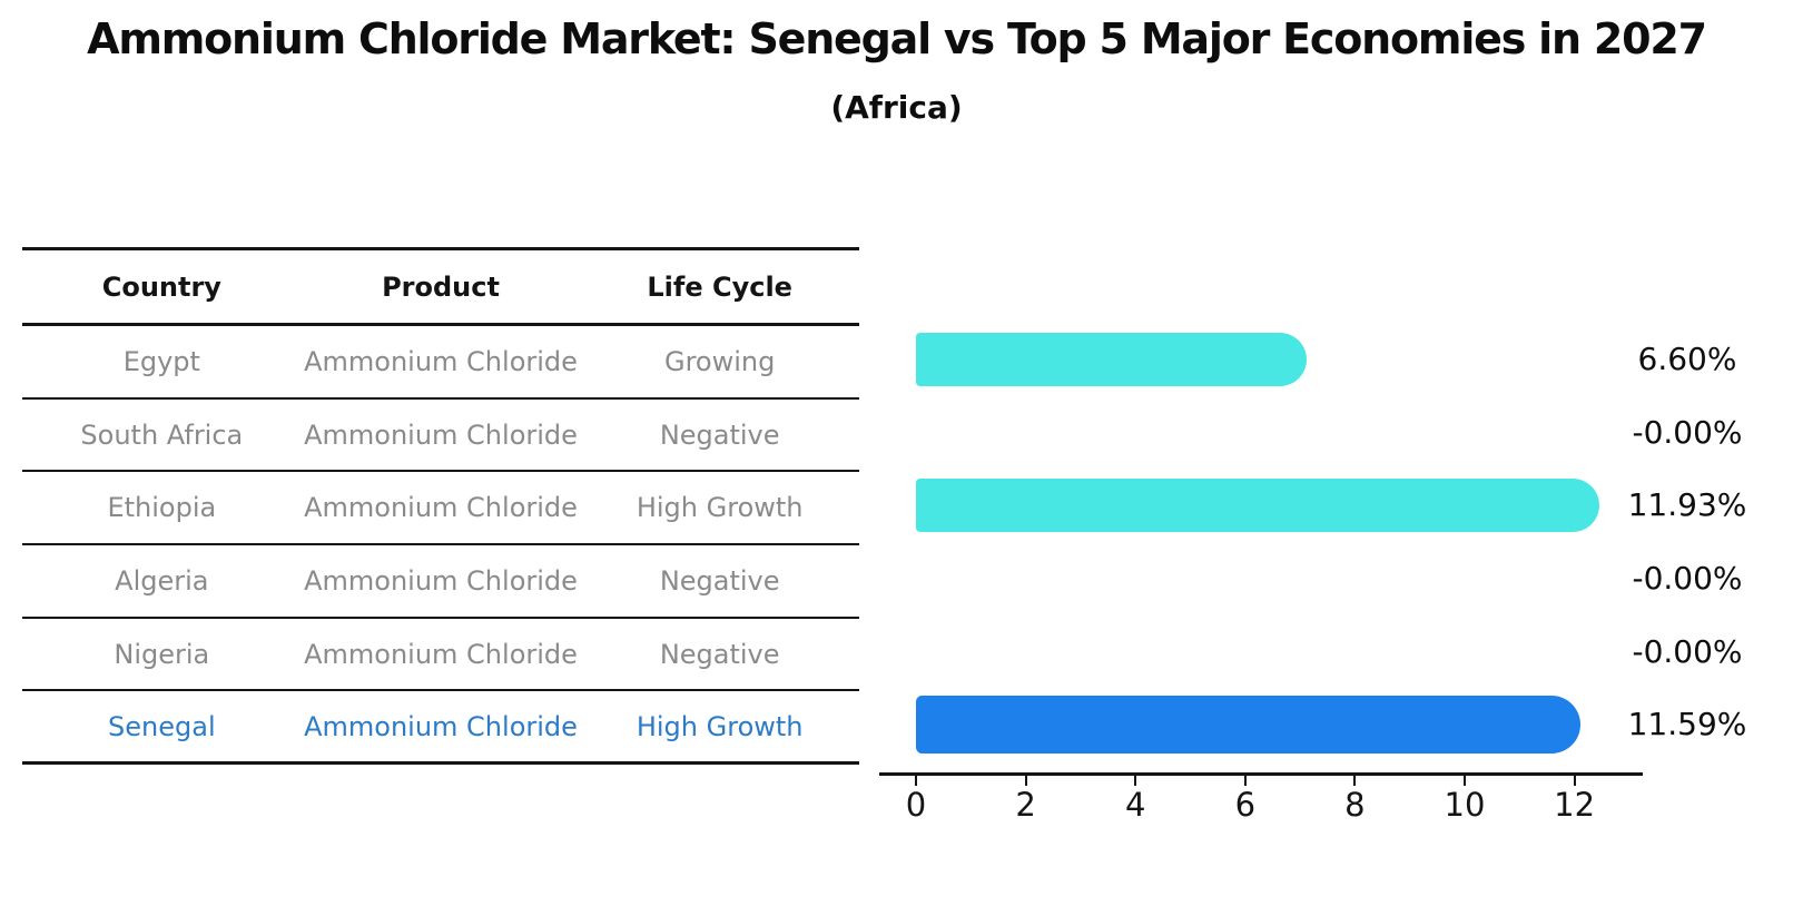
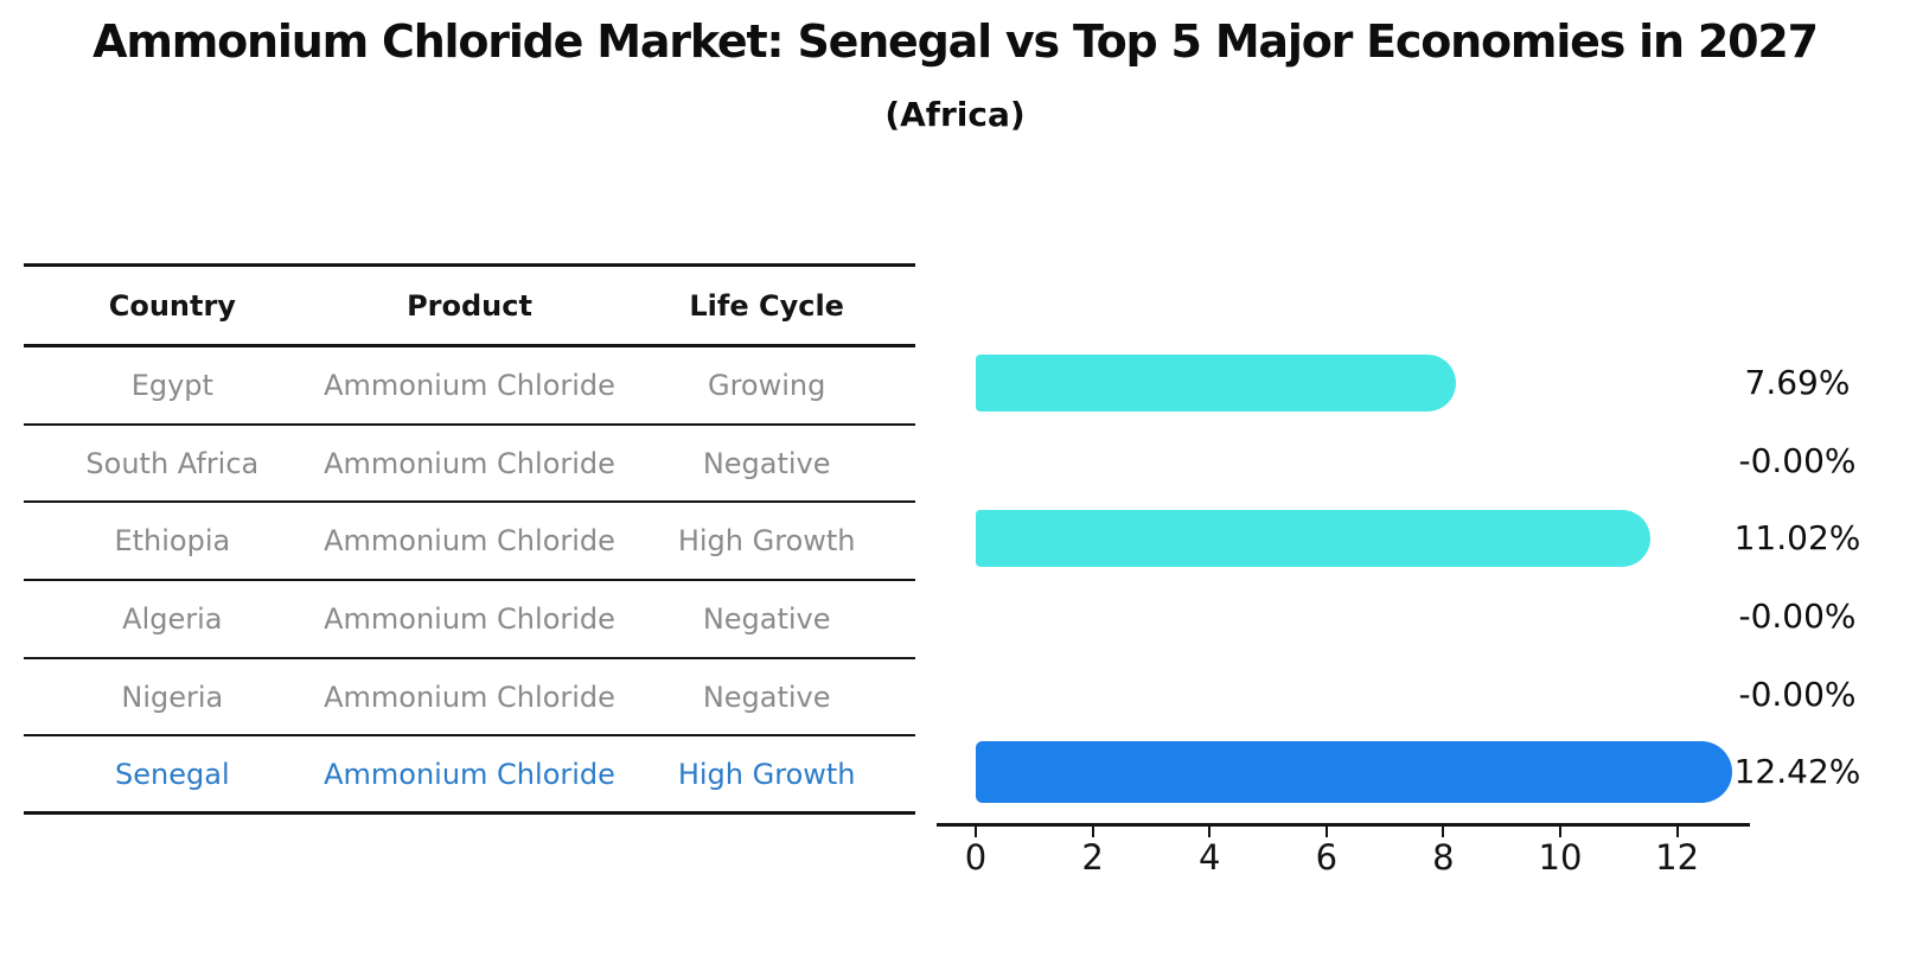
Egypt: 6.60% -> 7.69%
Ethiopia: 11.93% -> 11.02%
Senegal: 11.59% -> 12.42%
